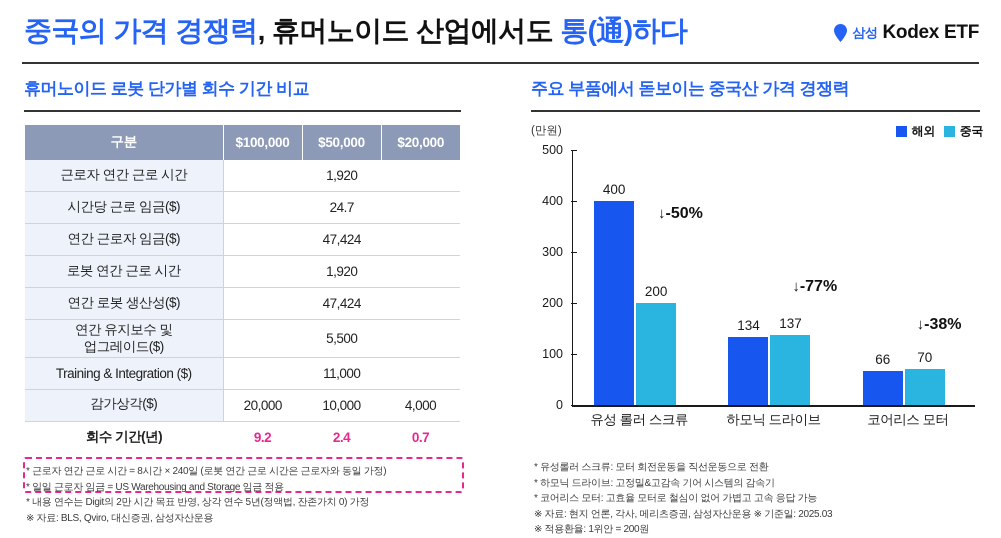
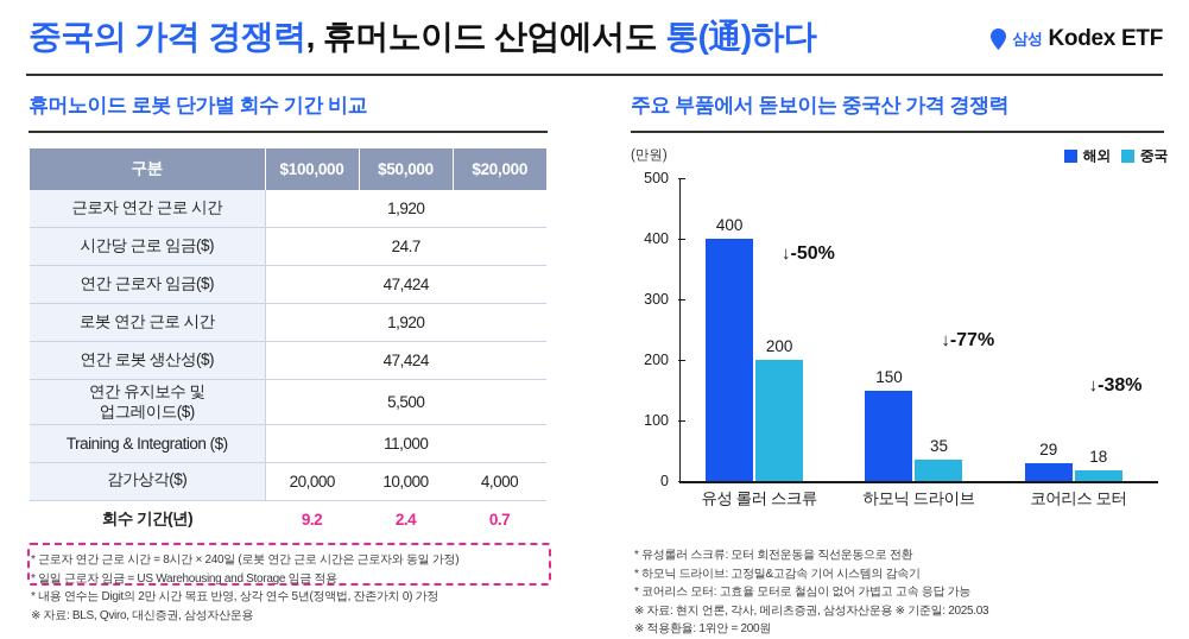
해외/하모닉 드라이브: 134 -> 150
중국/하모닉 드라이브: 137 -> 35
해외/코어리스 모터: 66 -> 29
중국/코어리스 모터: 70 -> 18
